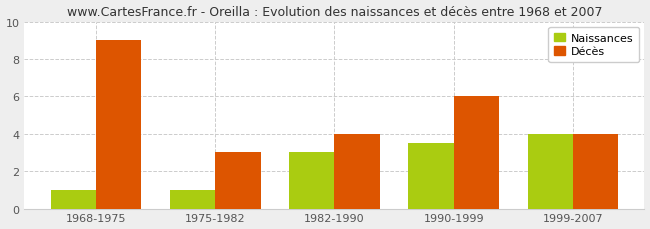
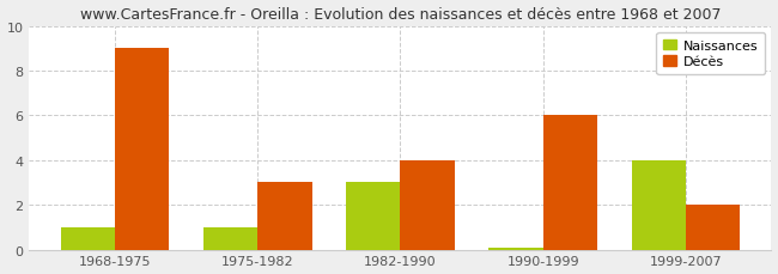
Naissances/1990-1999: 3.5 -> 0.1
Décès/1999-2007: 4 -> 2
